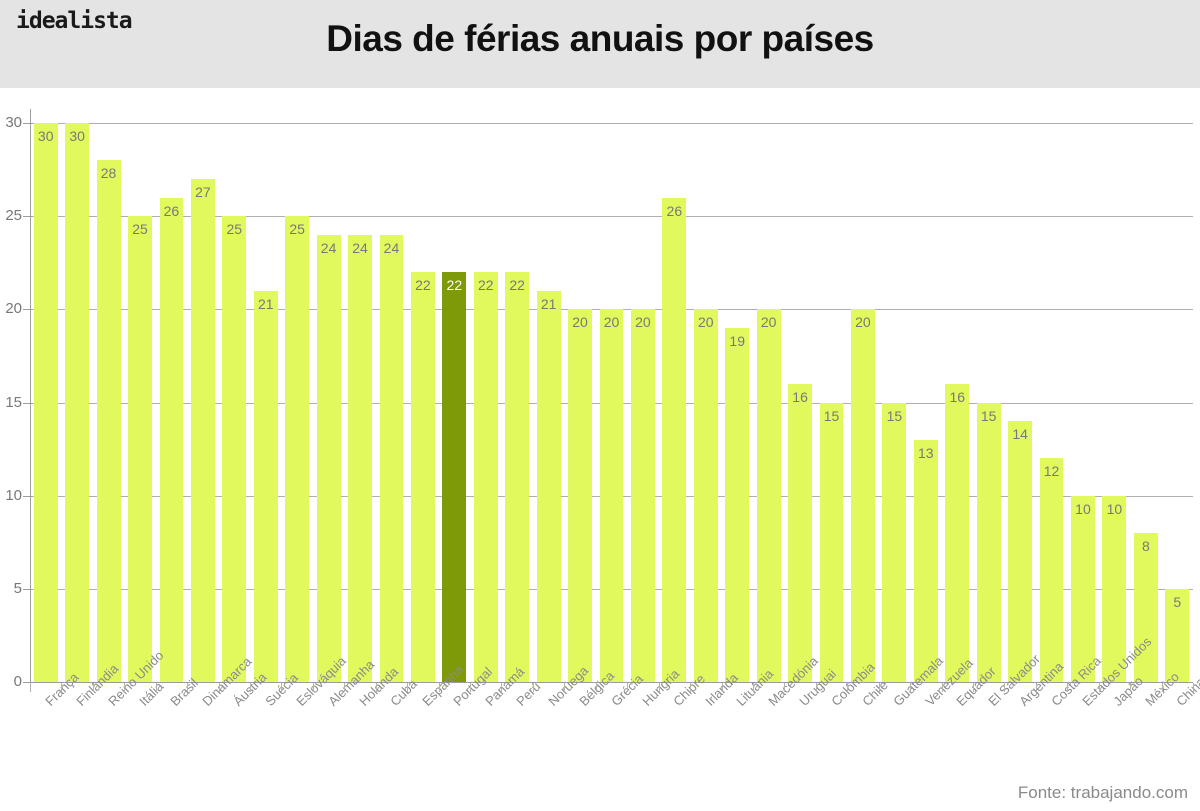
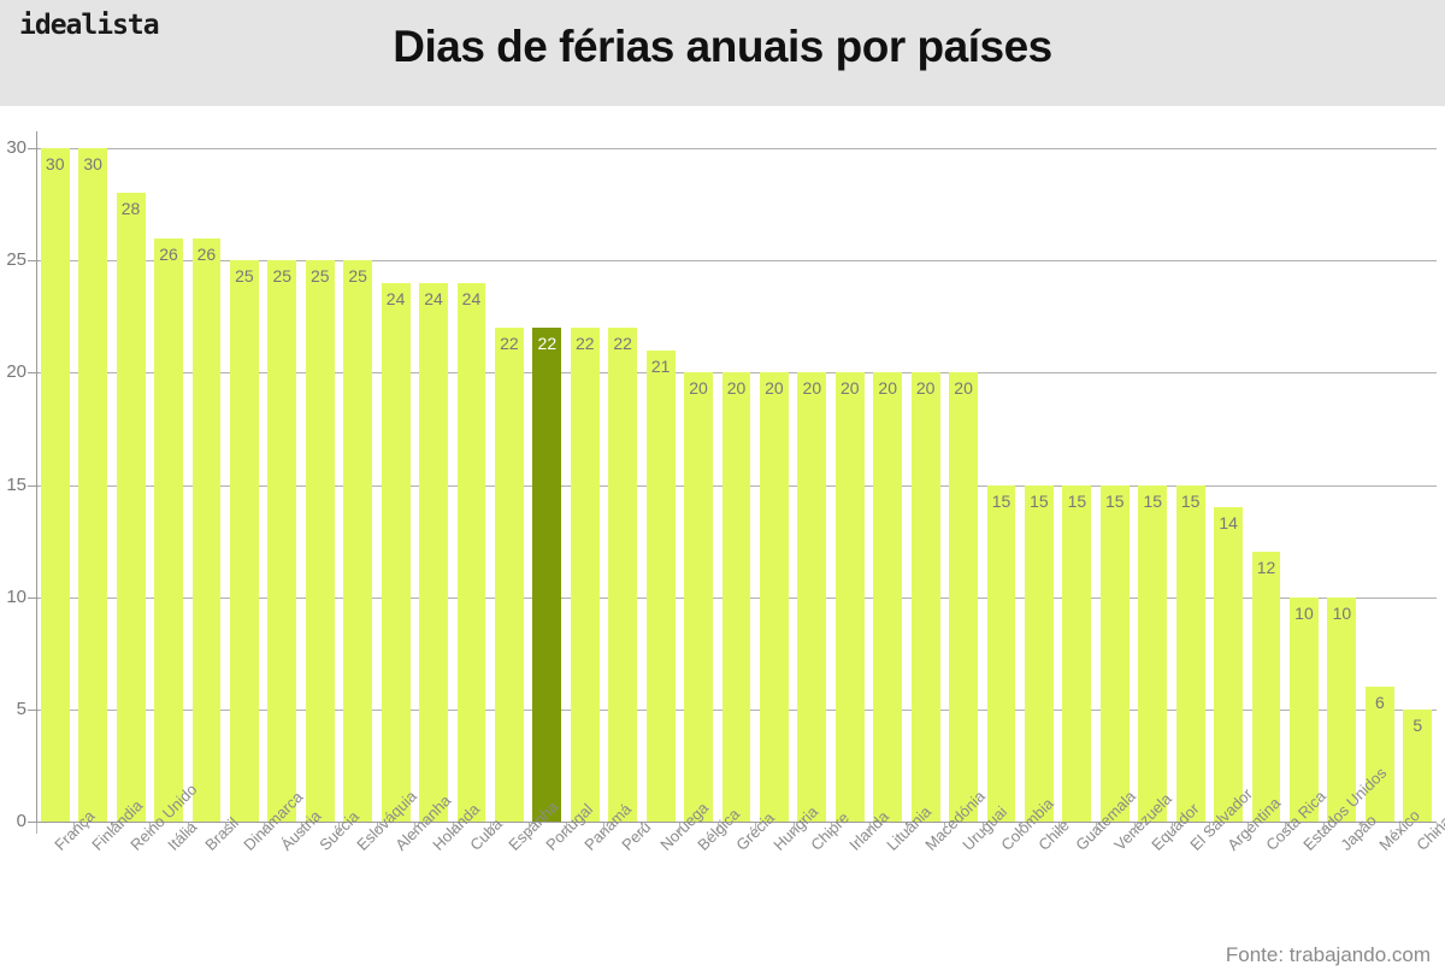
Itália: 25 -> 26
Dinamarca: 27 -> 25
Suécia: 21 -> 25
Chipre: 26 -> 20
Lituânia: 19 -> 20
Uruguai: 16 -> 20
Chile: 20 -> 15
Venezuela: 13 -> 15
Equador: 16 -> 15
México: 8 -> 6
